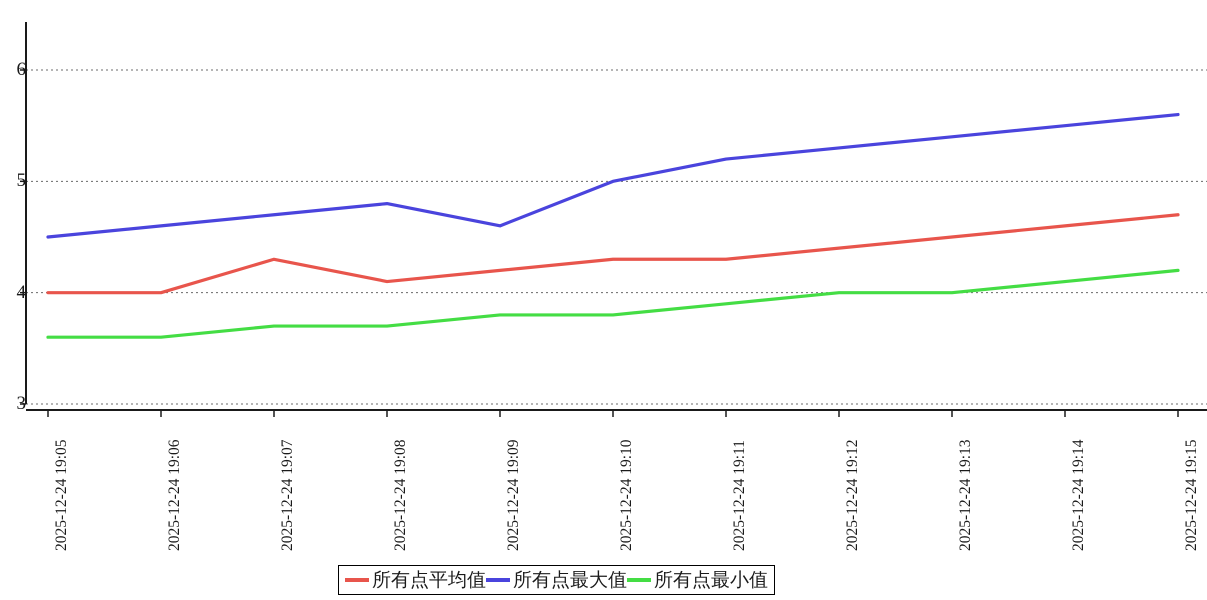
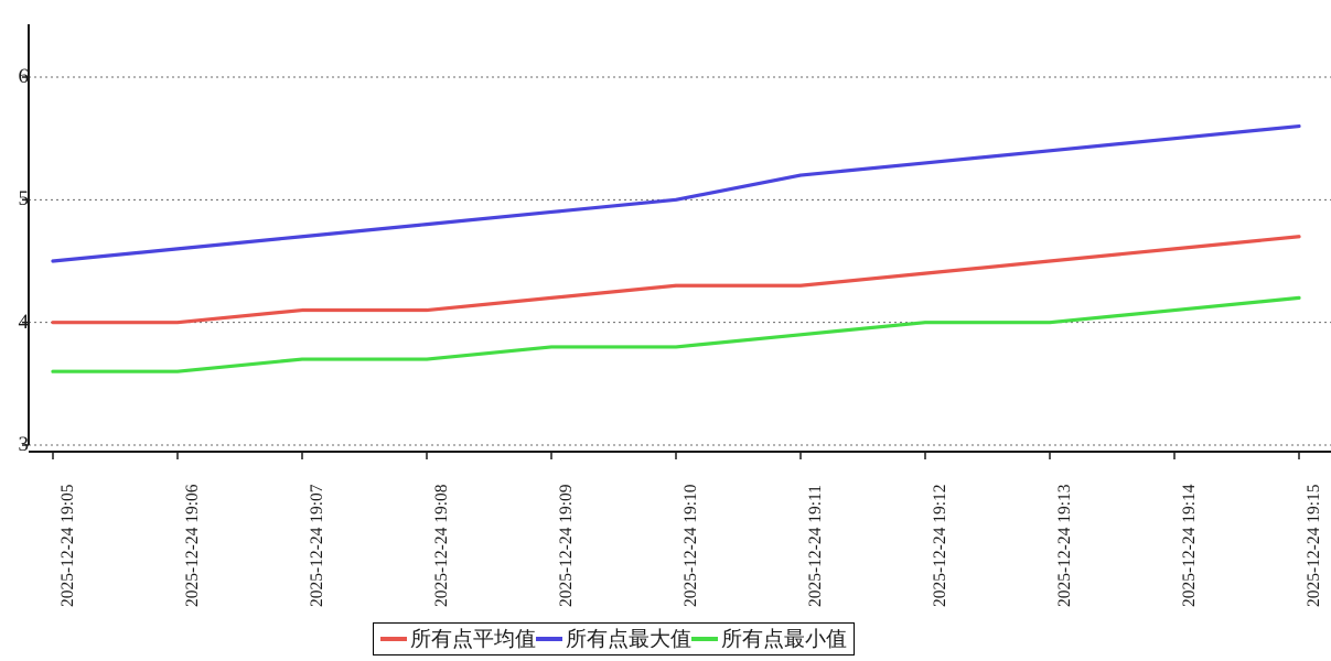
所有点平均值/2025-12-24 19:07: 4.3 -> 4.1
所有点最大值/2025-12-24 19:09: 4.6 -> 4.9
